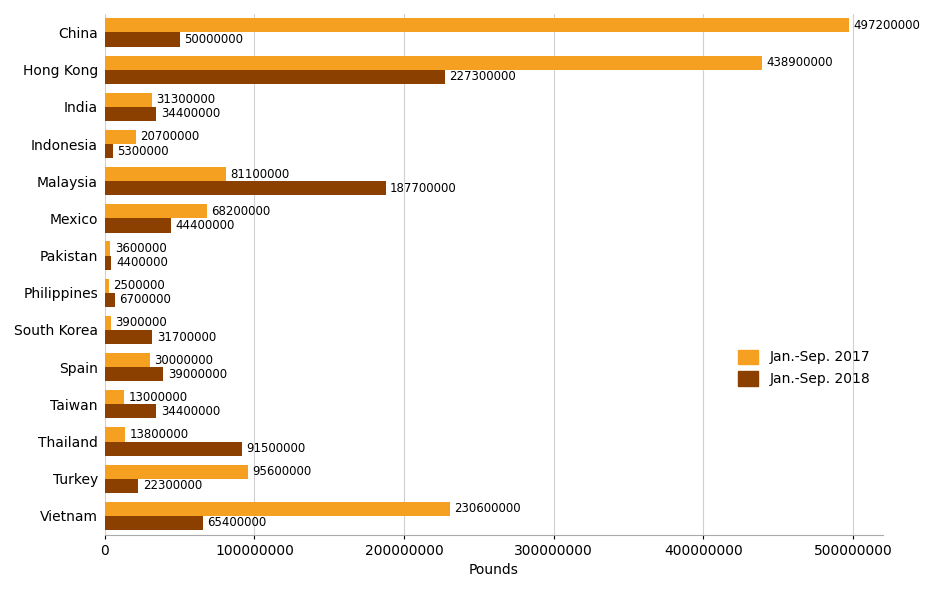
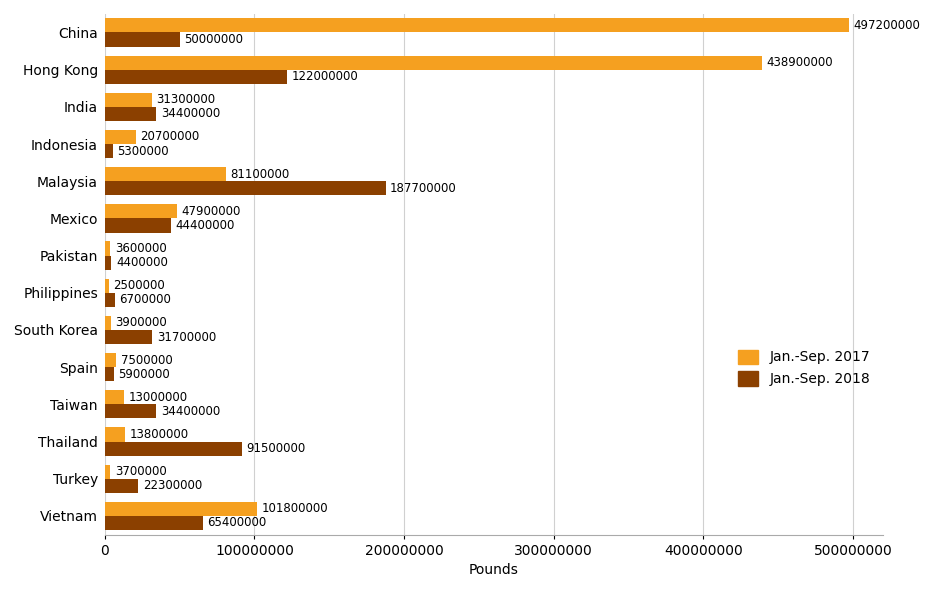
Jan.-Sep. 2018/Hong Kong: 227300000 -> 122000000
Jan.-Sep. 2017/Mexico: 68200000 -> 47900000
Jan.-Sep. 2017/Spain: 30000000 -> 7500000
Jan.-Sep. 2018/Spain: 39000000 -> 5900000
Jan.-Sep. 2017/Turkey: 95600000 -> 3700000
Jan.-Sep. 2017/Vietnam: 230600000 -> 101800000
